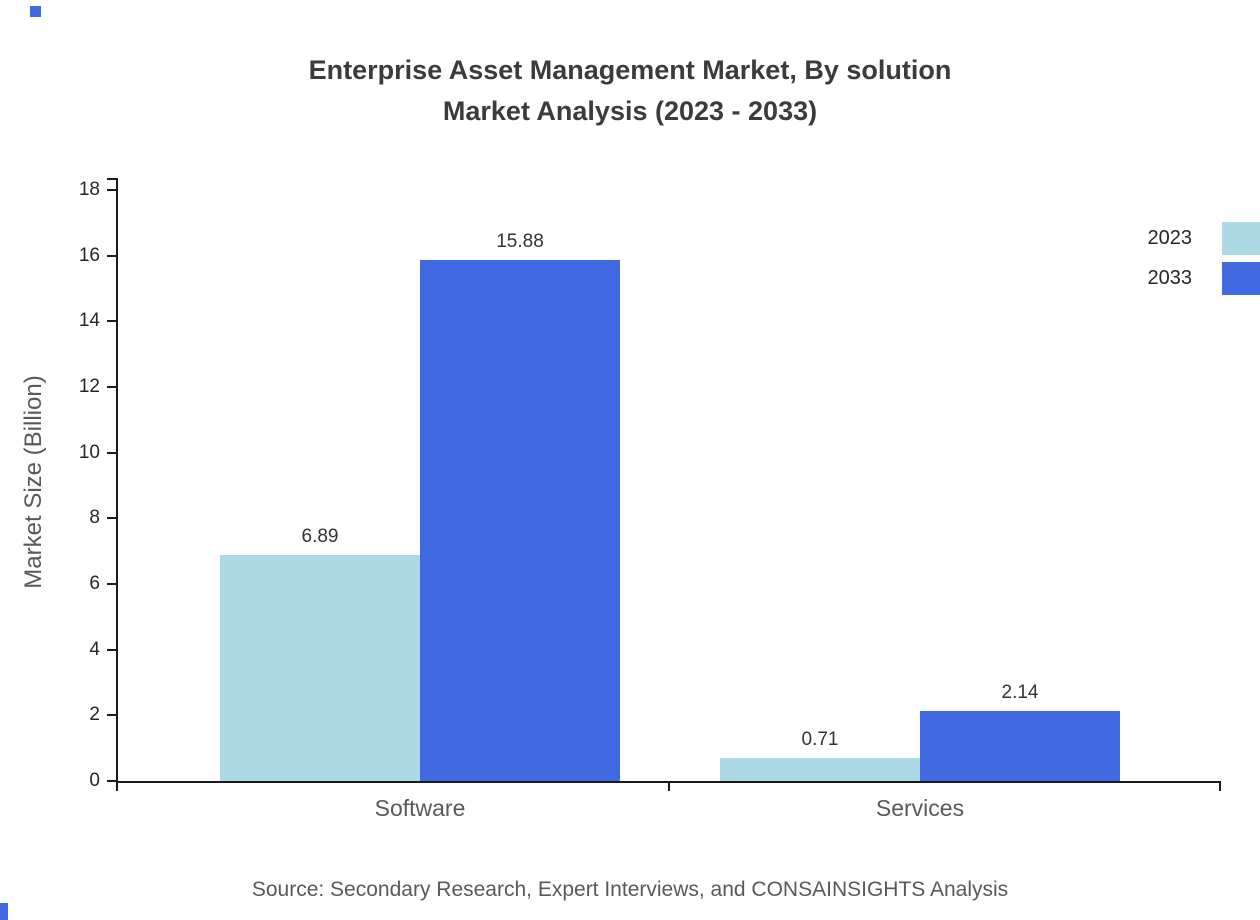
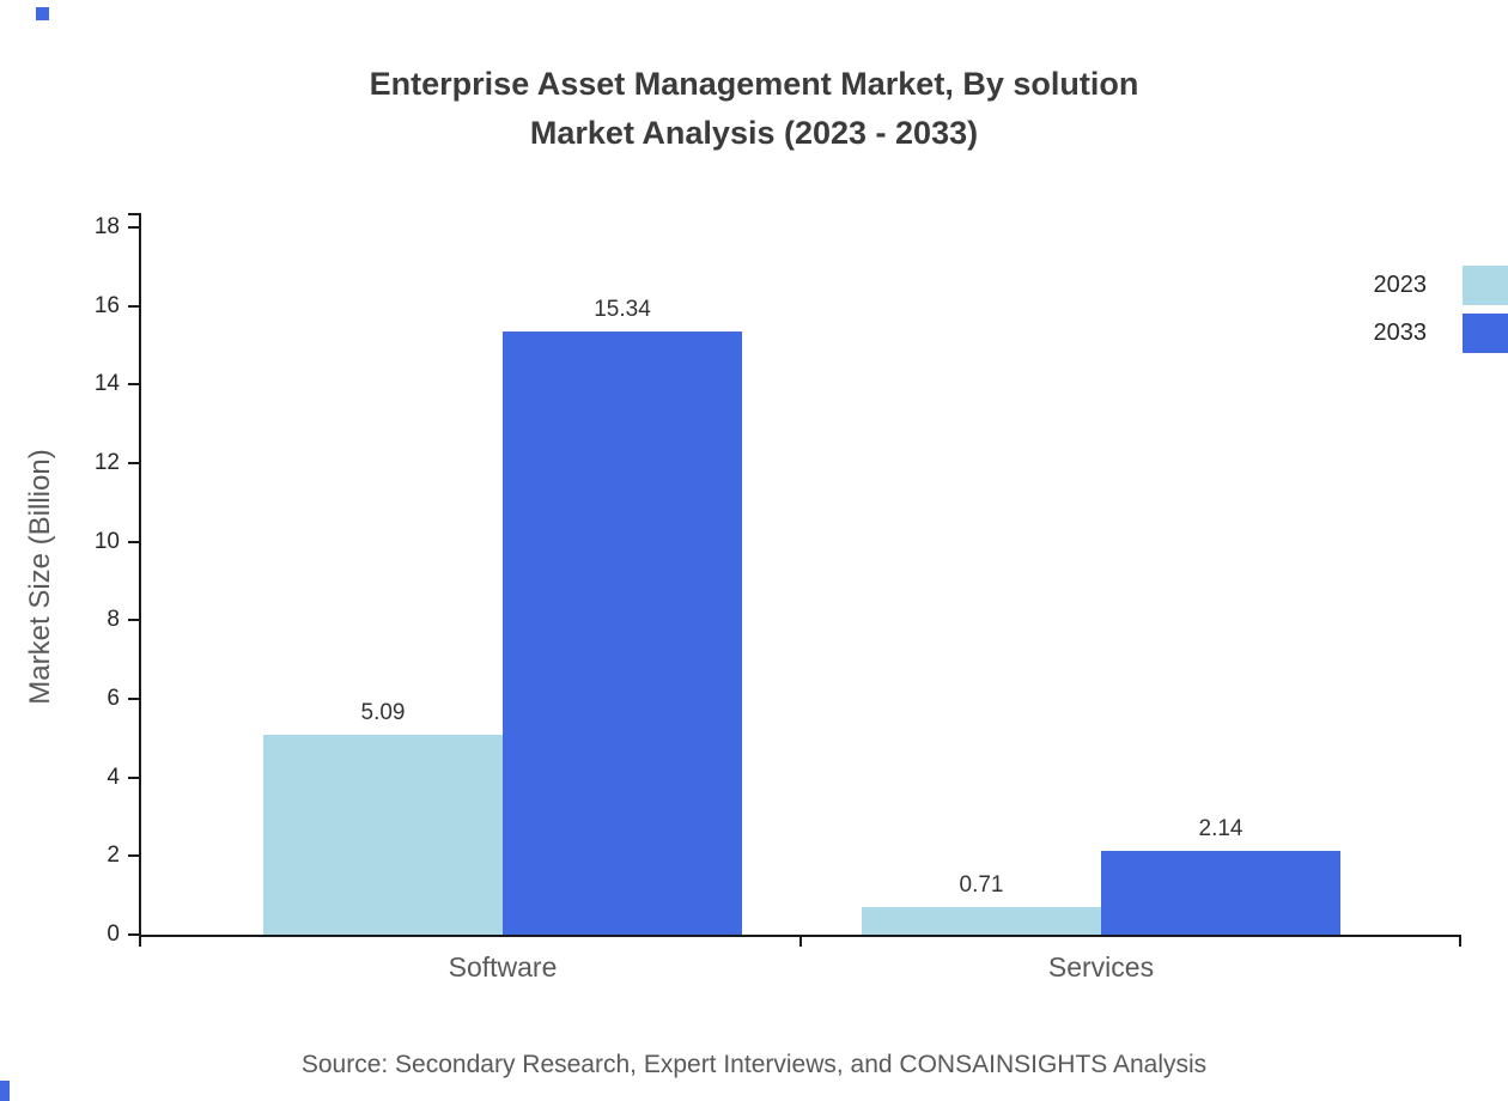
2023/Software: 6.89 -> 5.09
2033/Software: 15.88 -> 15.34
